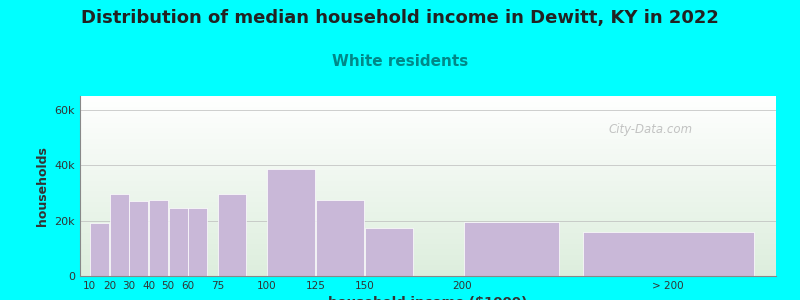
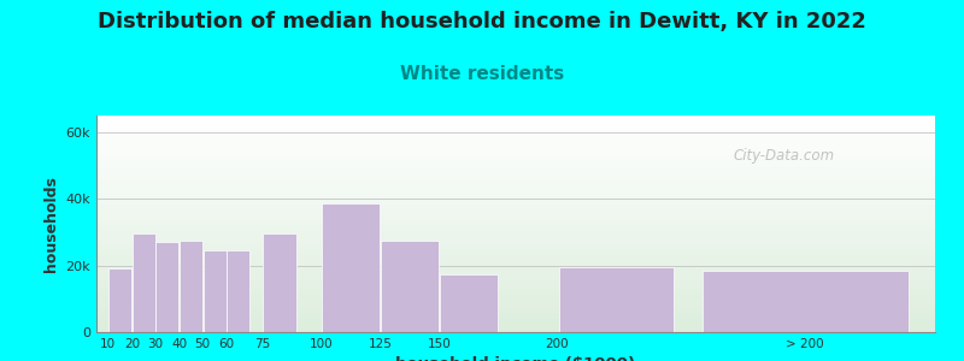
> 200: 16.0k -> 18.5k
